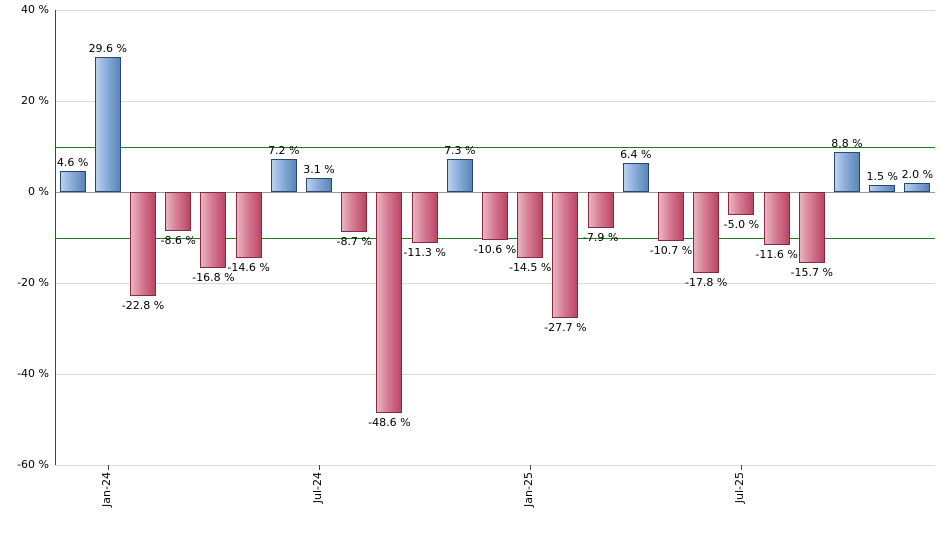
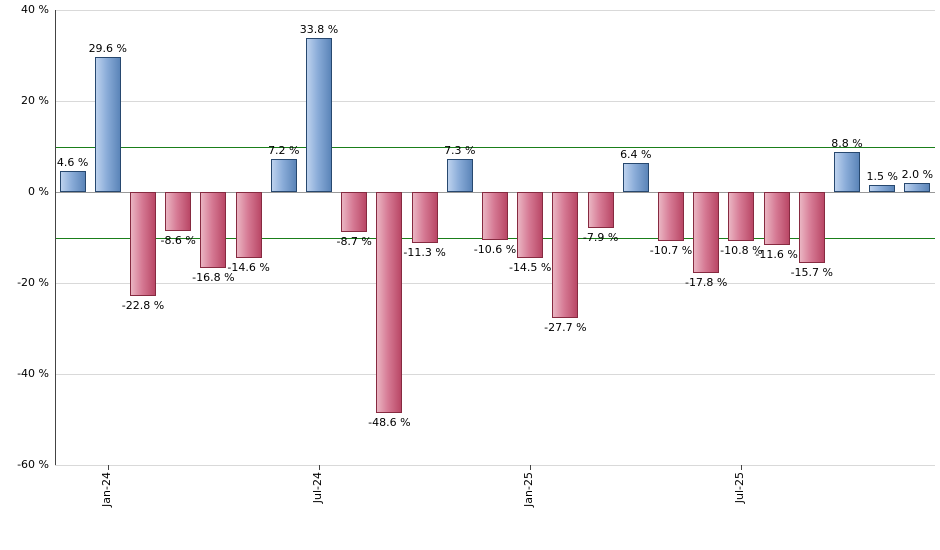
Jul-24: 3.1 -> 33.8
Jul-25: -5.0 -> -10.8
